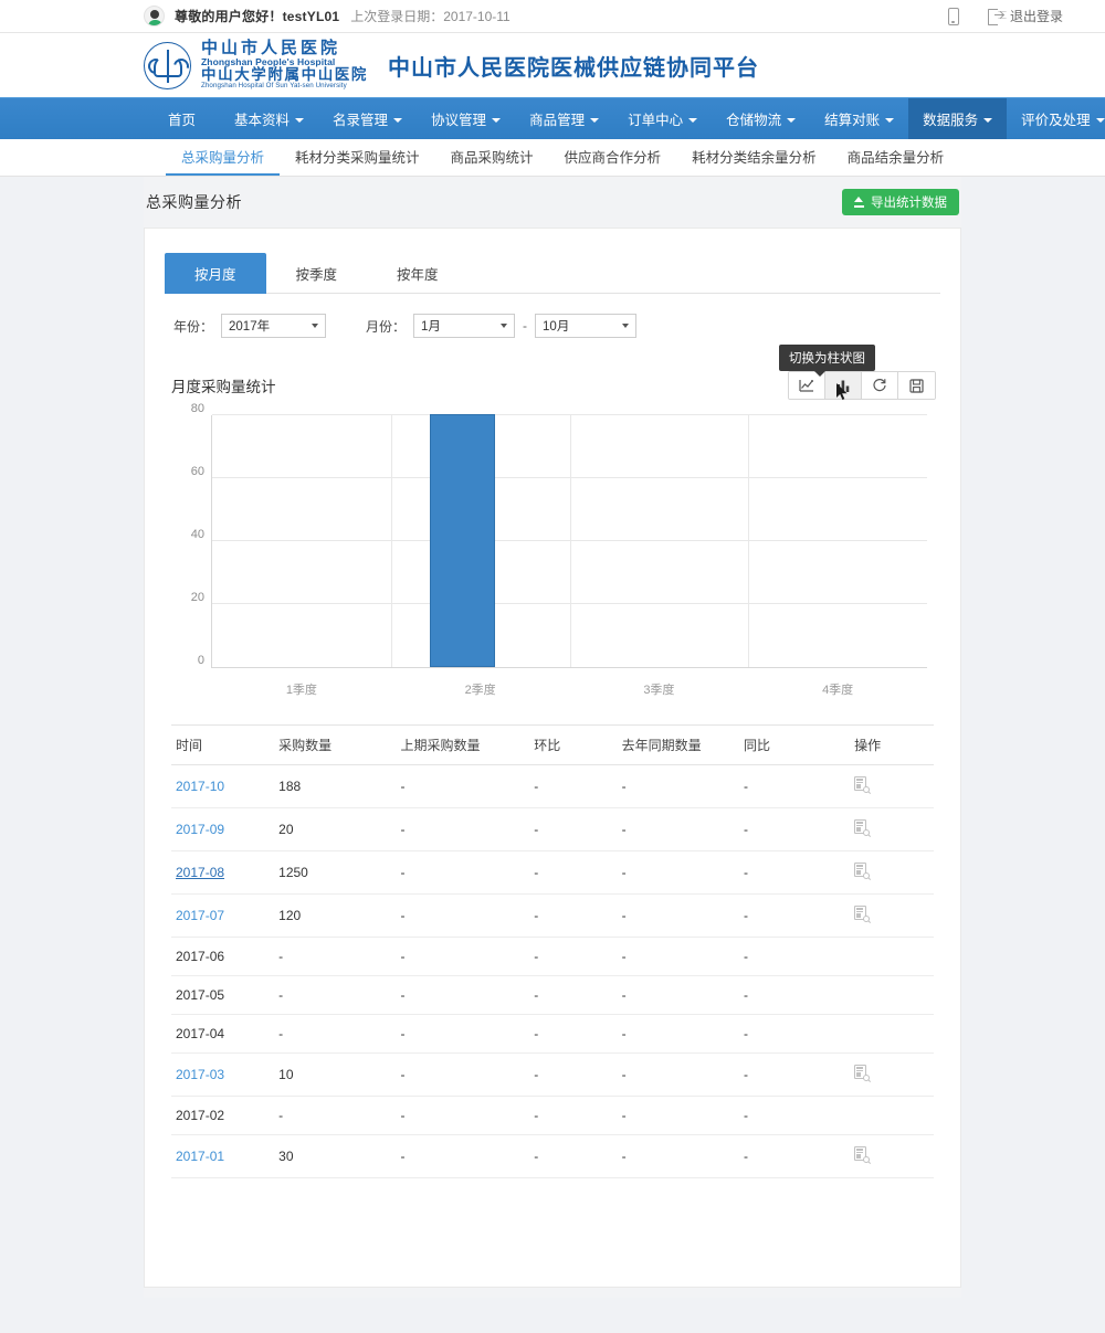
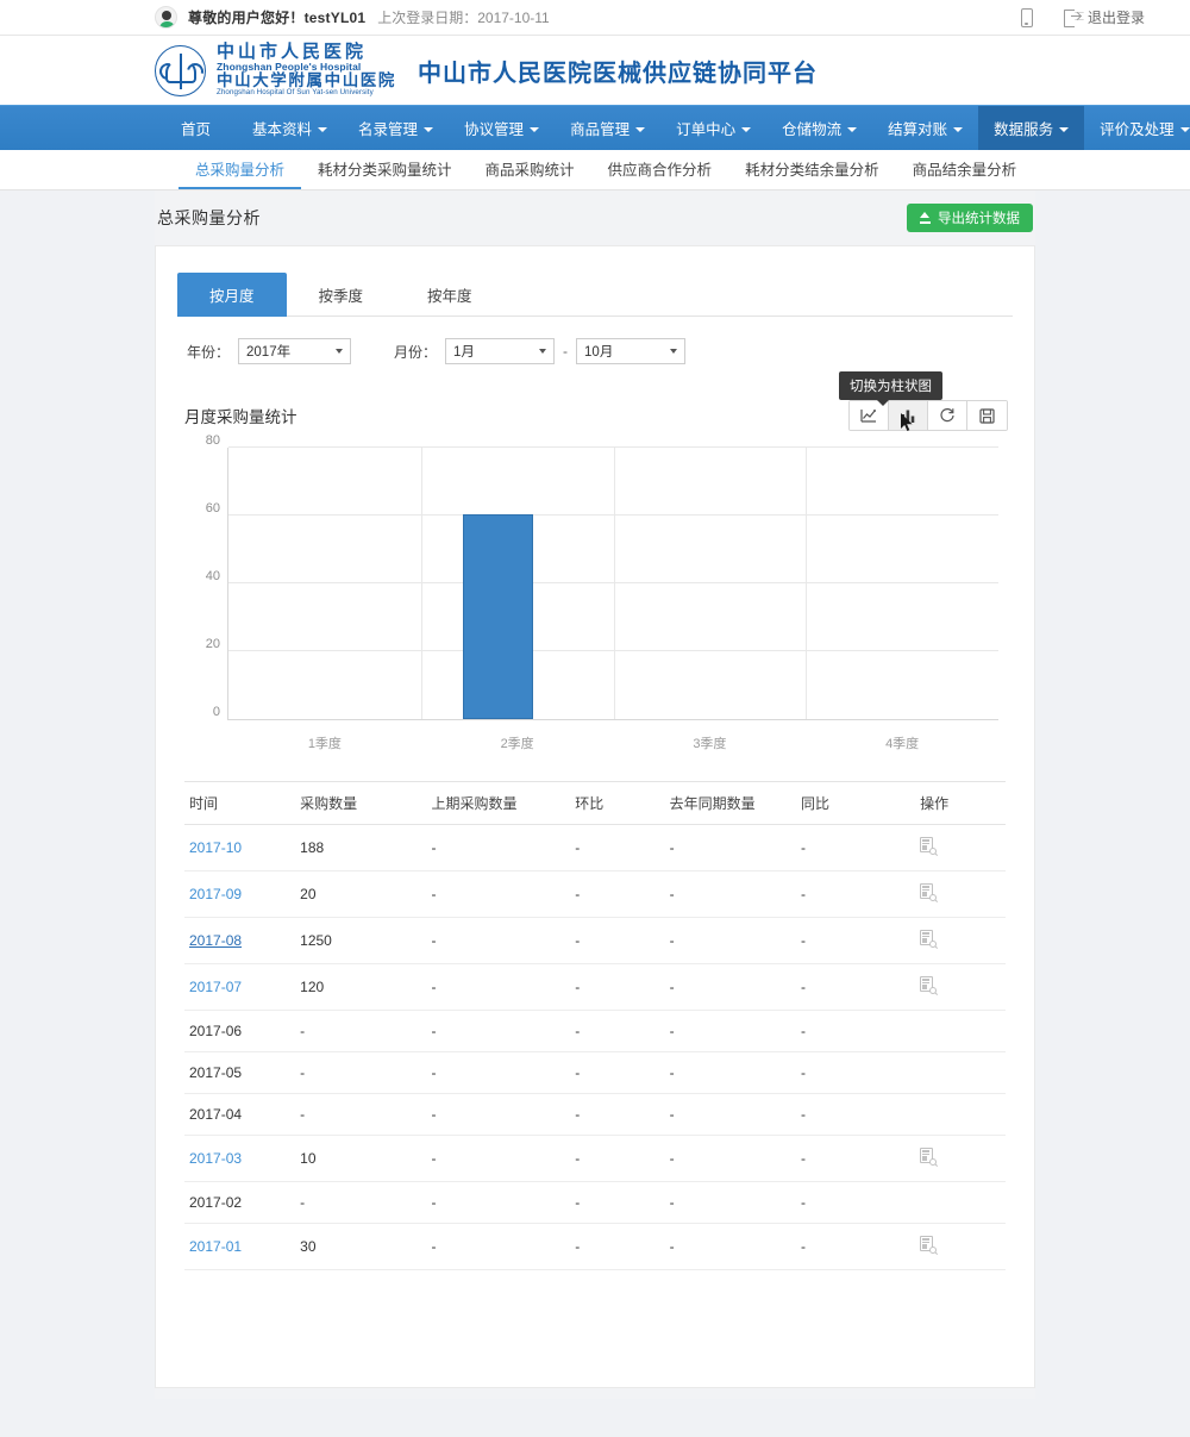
2季度: 80 -> 60
